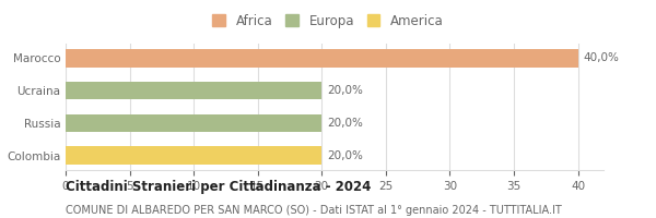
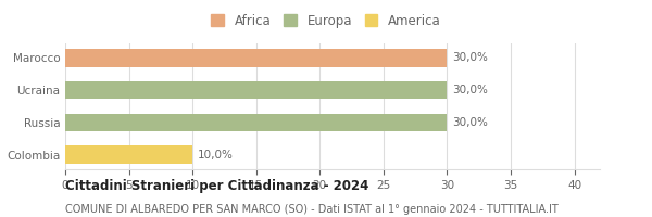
Marocco: 40,0% -> 30,0%
Ucraina: 20,0% -> 30,0%
Russia: 20,0% -> 30,0%
Colombia: 20,0% -> 10,0%
